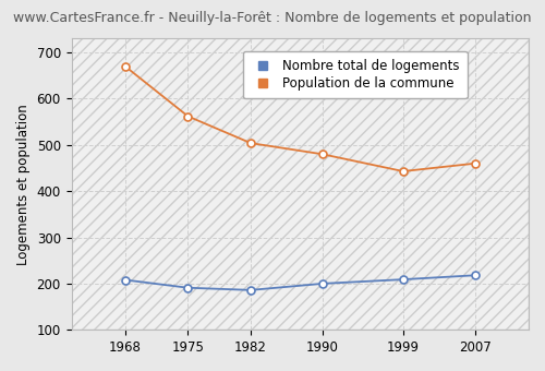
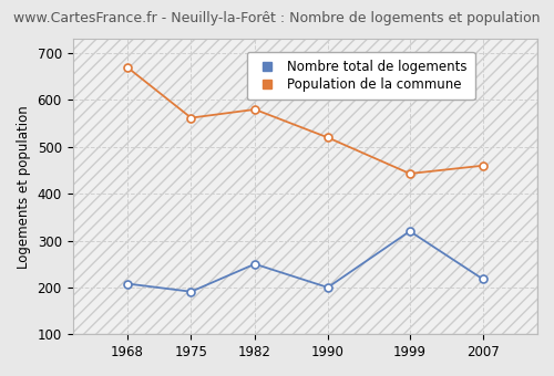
Nombre total de logements/1982: 186 -> 250
Population de la commune/1982: 504 -> 580
Population de la commune/1990: 480 -> 520
Nombre total de logements/1999: 209 -> 320
